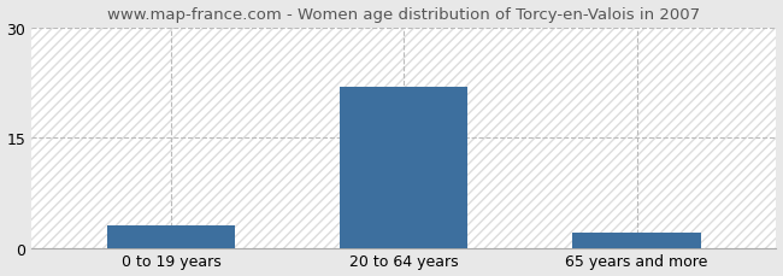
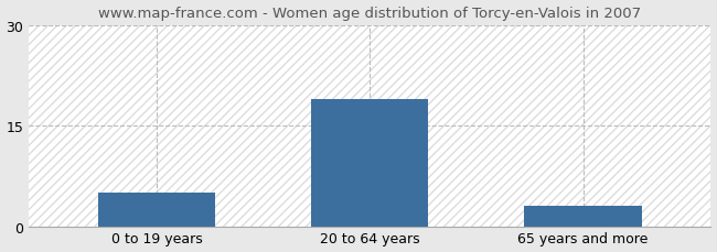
0 to 19 years: 3 -> 5
20 to 64 years: 22 -> 19
65 years and more: 2 -> 3
